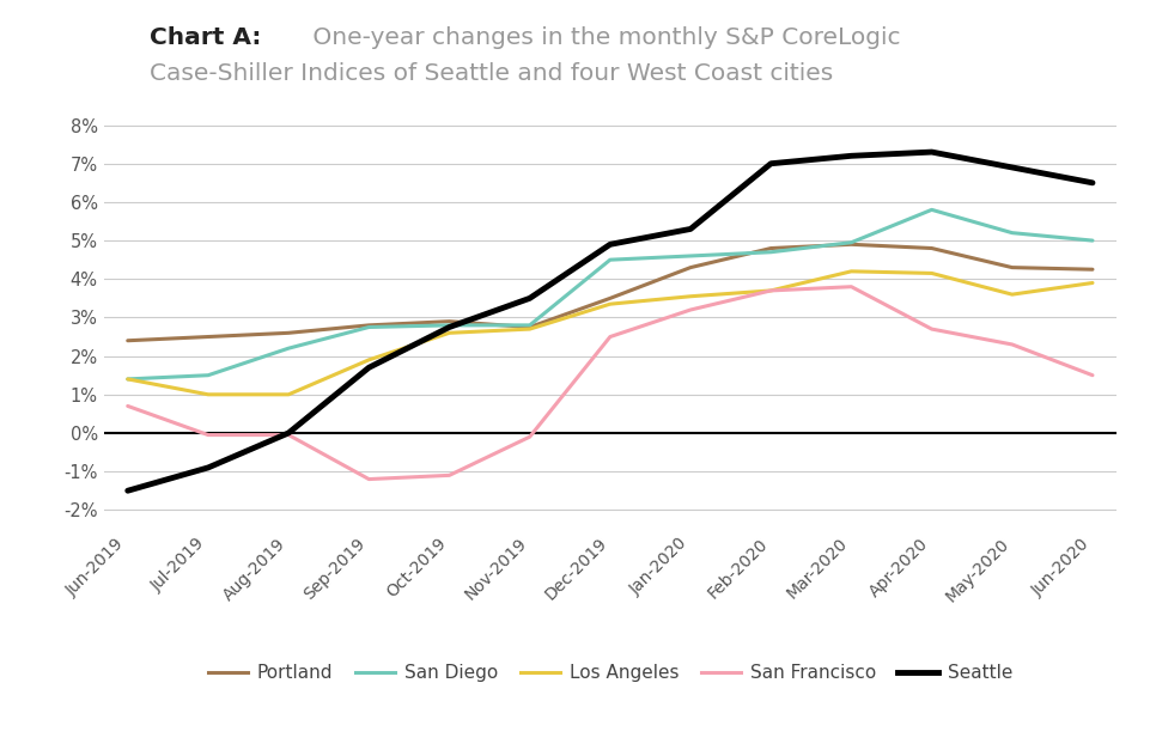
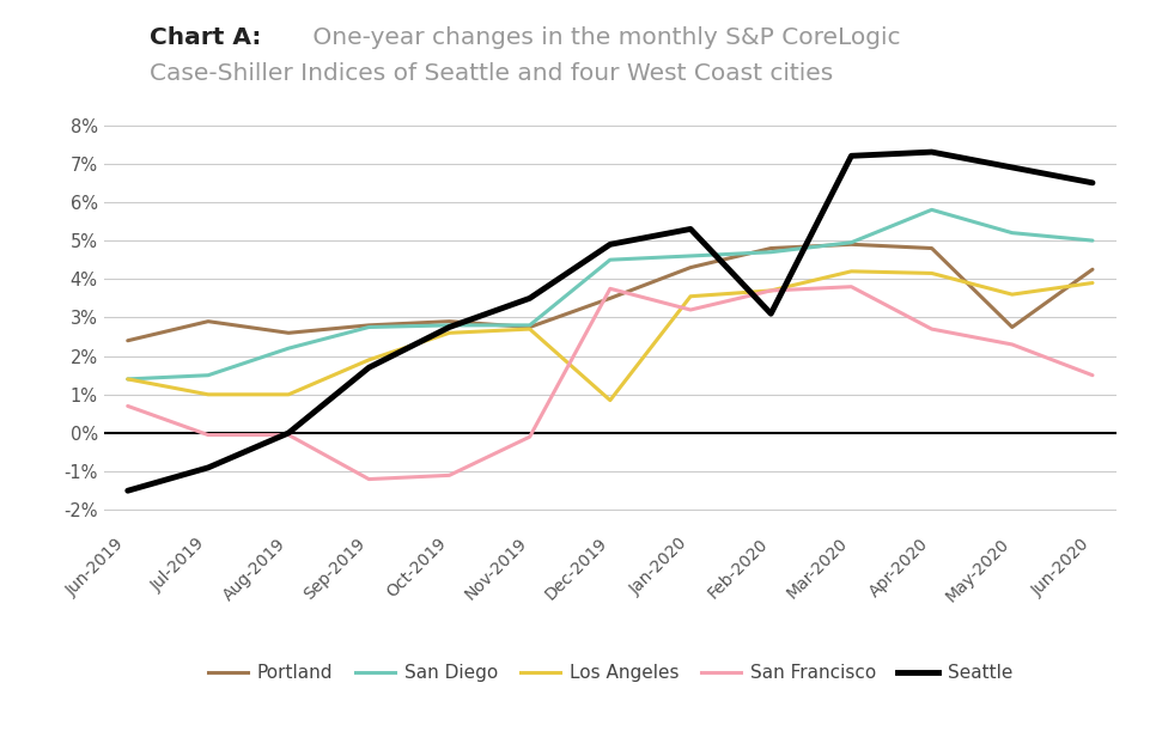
Portland/Jul-2019: 2.50% -> 2.90%
Los Angeles/Dec-2019: 3.35% -> 0.85%
San Francisco/Dec-2019: 2.50% -> 3.75%
Seattle/Feb-2020: 7.00% -> 3.10%
Portland/May-2020: 4.30% -> 2.75%
